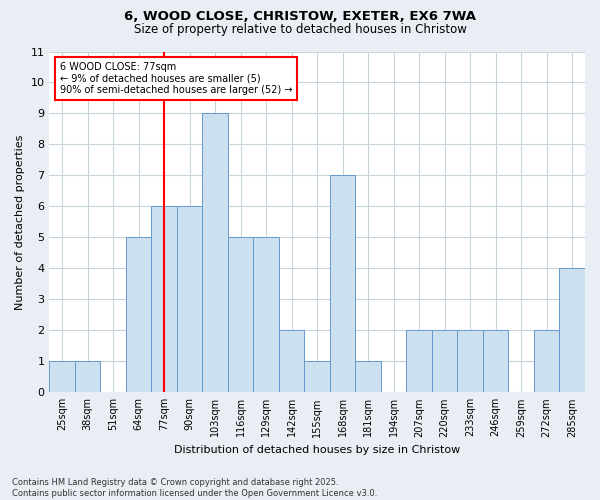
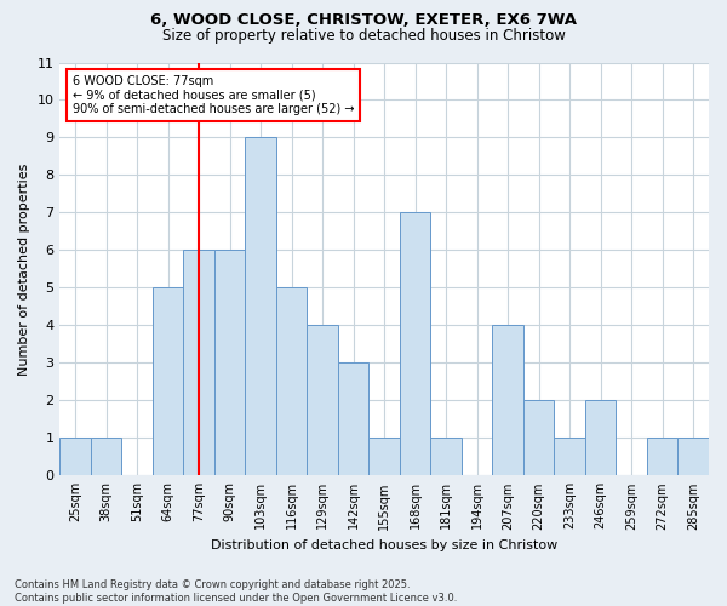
129sqm: 5 -> 4
142sqm: 2 -> 3
207sqm: 2 -> 4
233sqm: 2 -> 1
272sqm: 2 -> 1
285sqm: 4 -> 1
